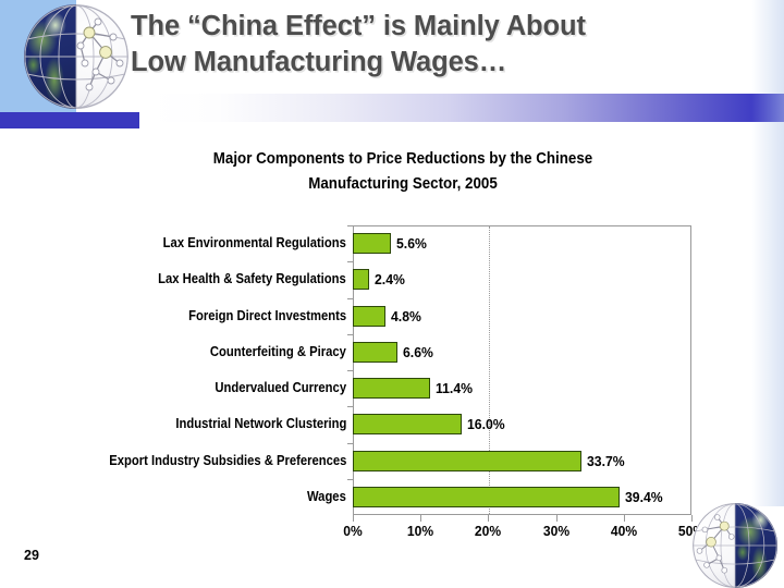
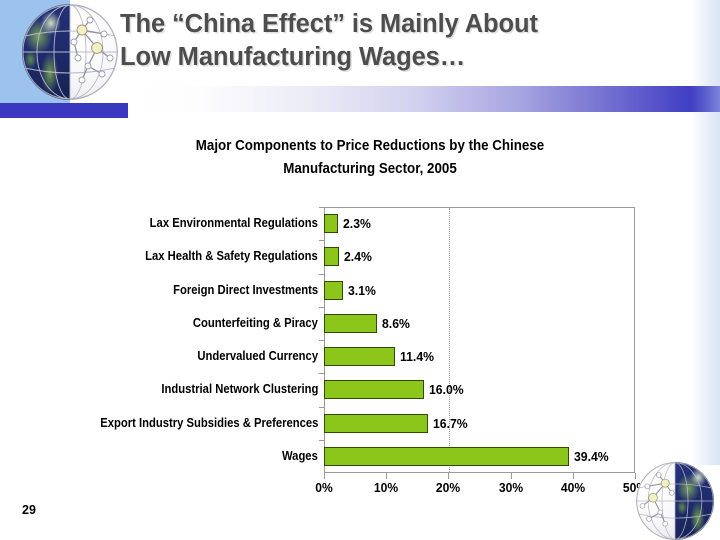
Lax Environmental Regulations: 5.6% -> 2.3%
Foreign Direct Investments: 4.8% -> 3.1%
Counterfeiting & Piracy: 6.6% -> 8.6%
Export Industry Subsidies & Preferences: 33.7% -> 16.7%
